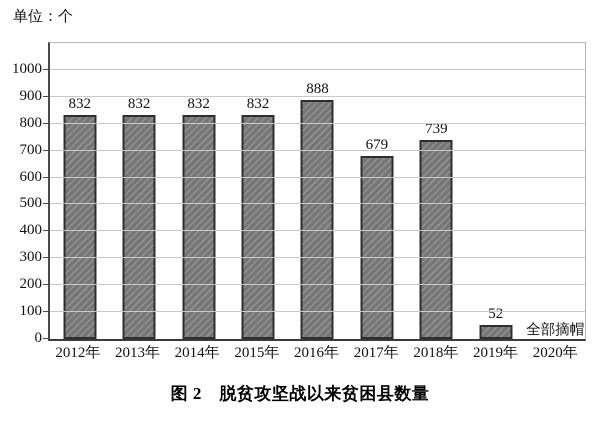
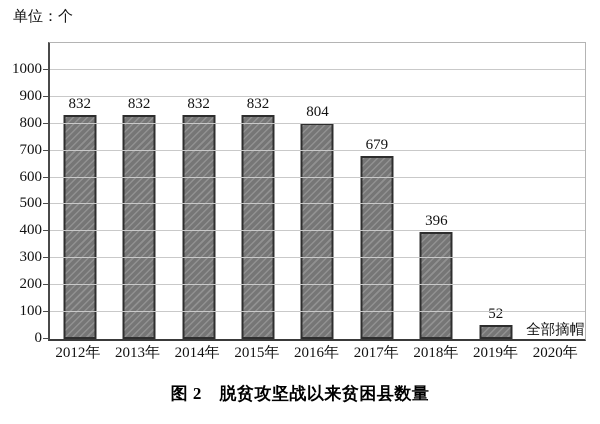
2016年: 888 -> 804
2018年: 739 -> 396
